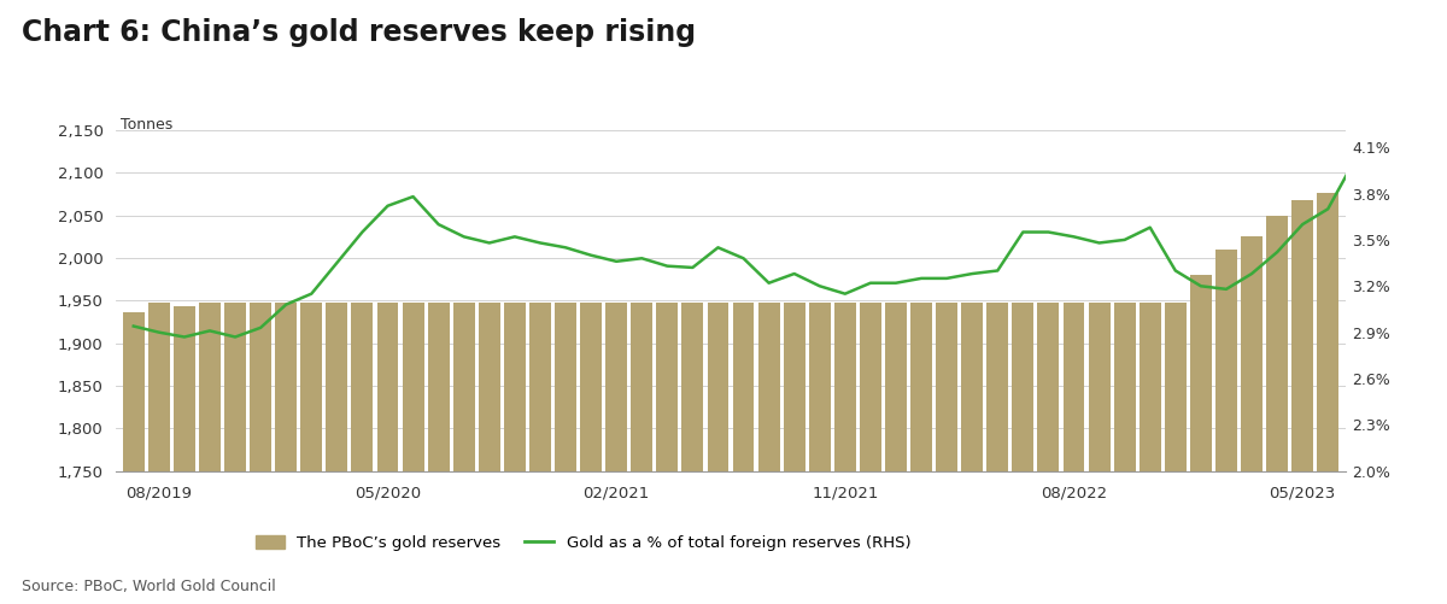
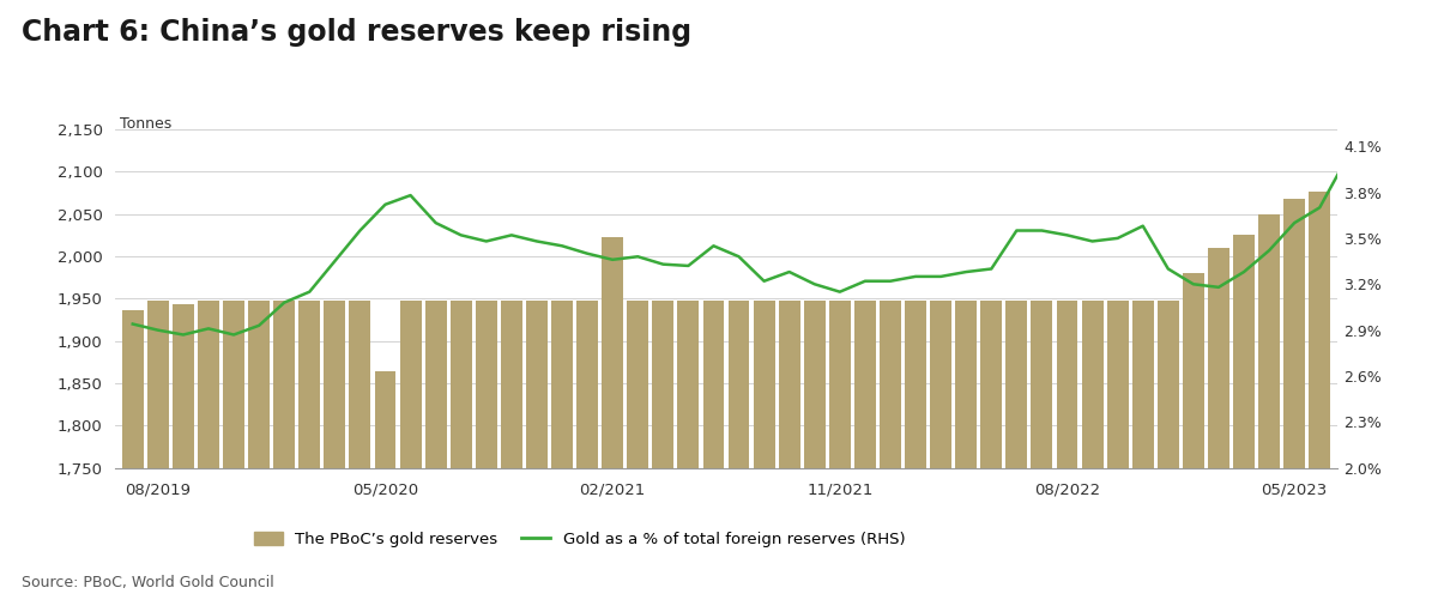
The PBoC’s gold reserves/05/2020: 1,948 -> 1,864
The PBoC’s gold reserves/02/2021: 1,948 -> 2,022
